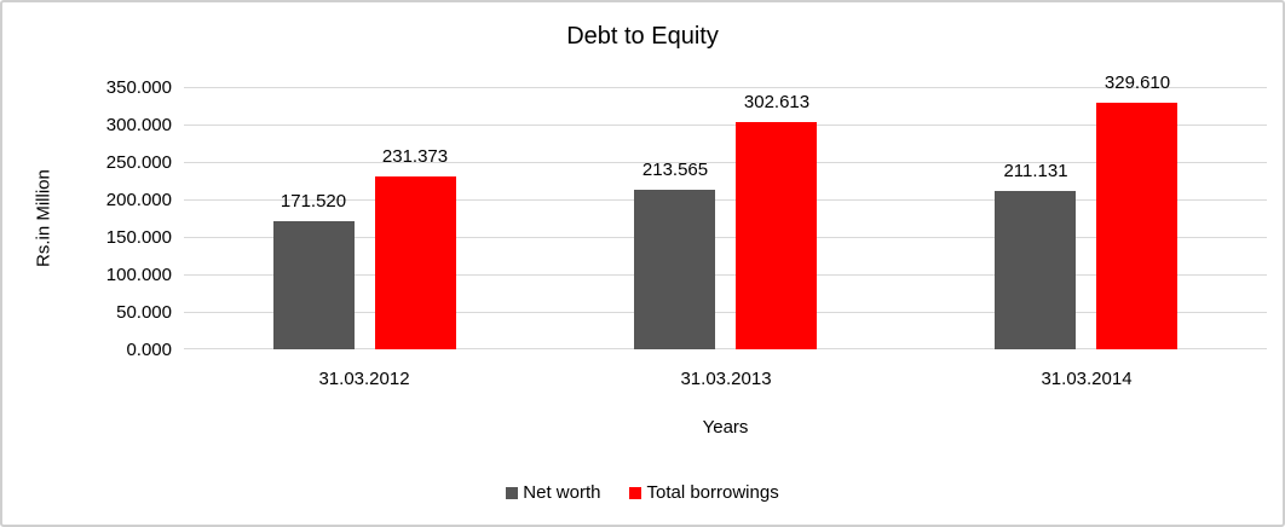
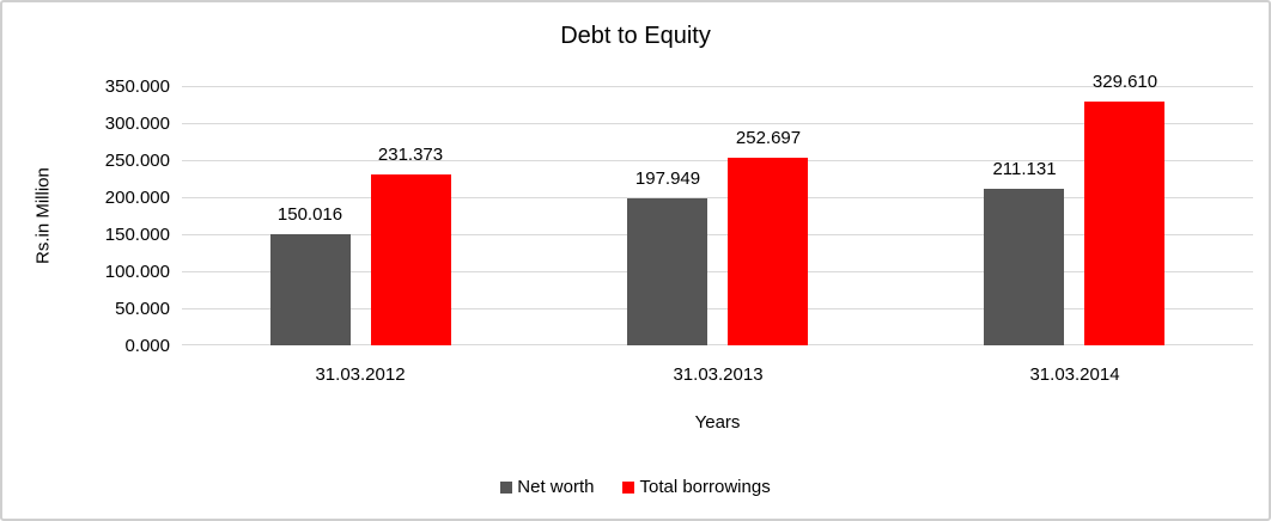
Net worth/31.03.2012: 171.520 -> 150.016
Net worth/31.03.2013: 213.565 -> 197.949
Total borrowings/31.03.2013: 302.613 -> 252.697
